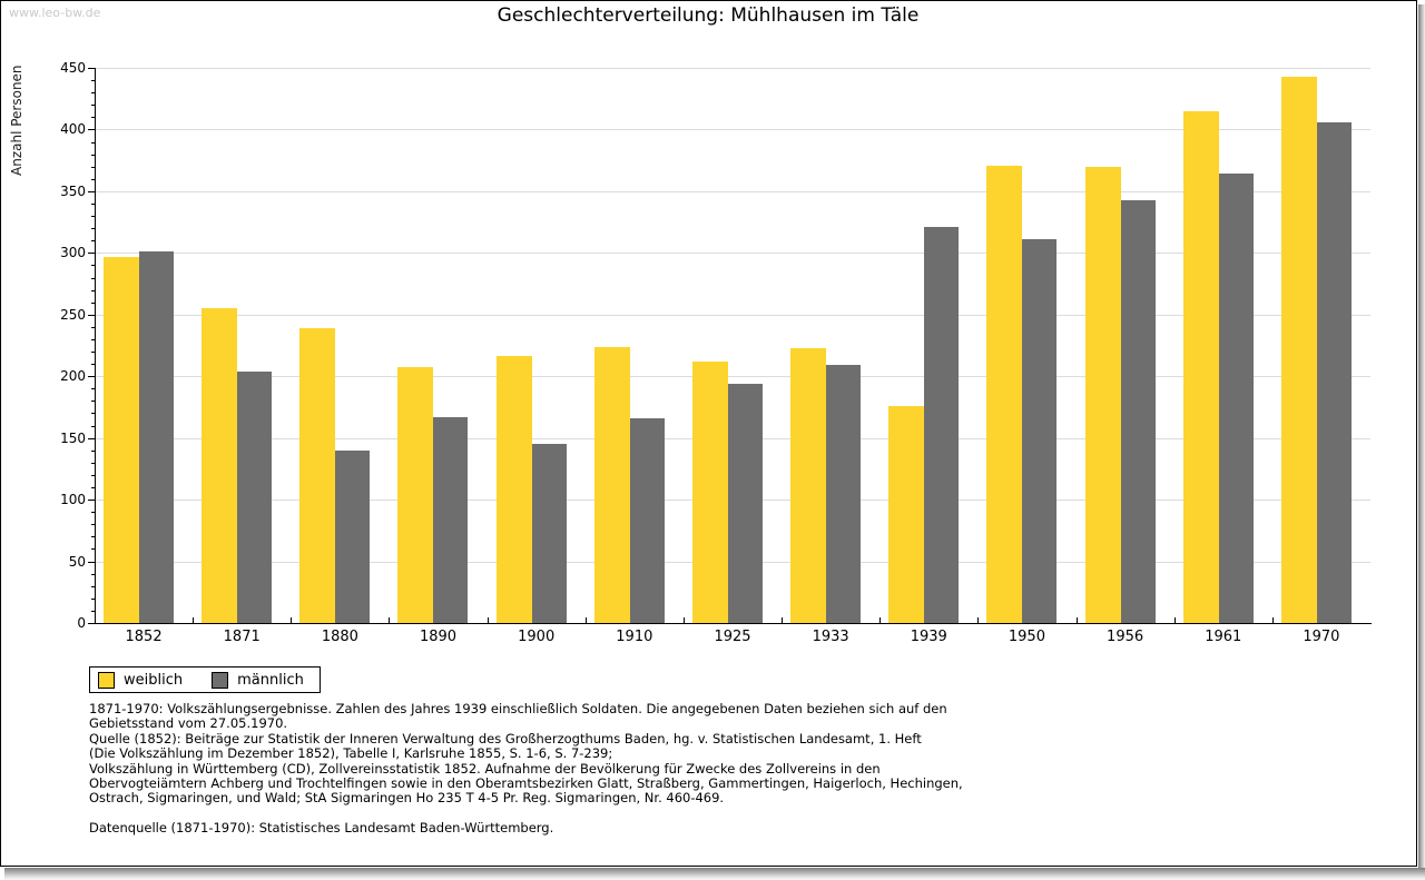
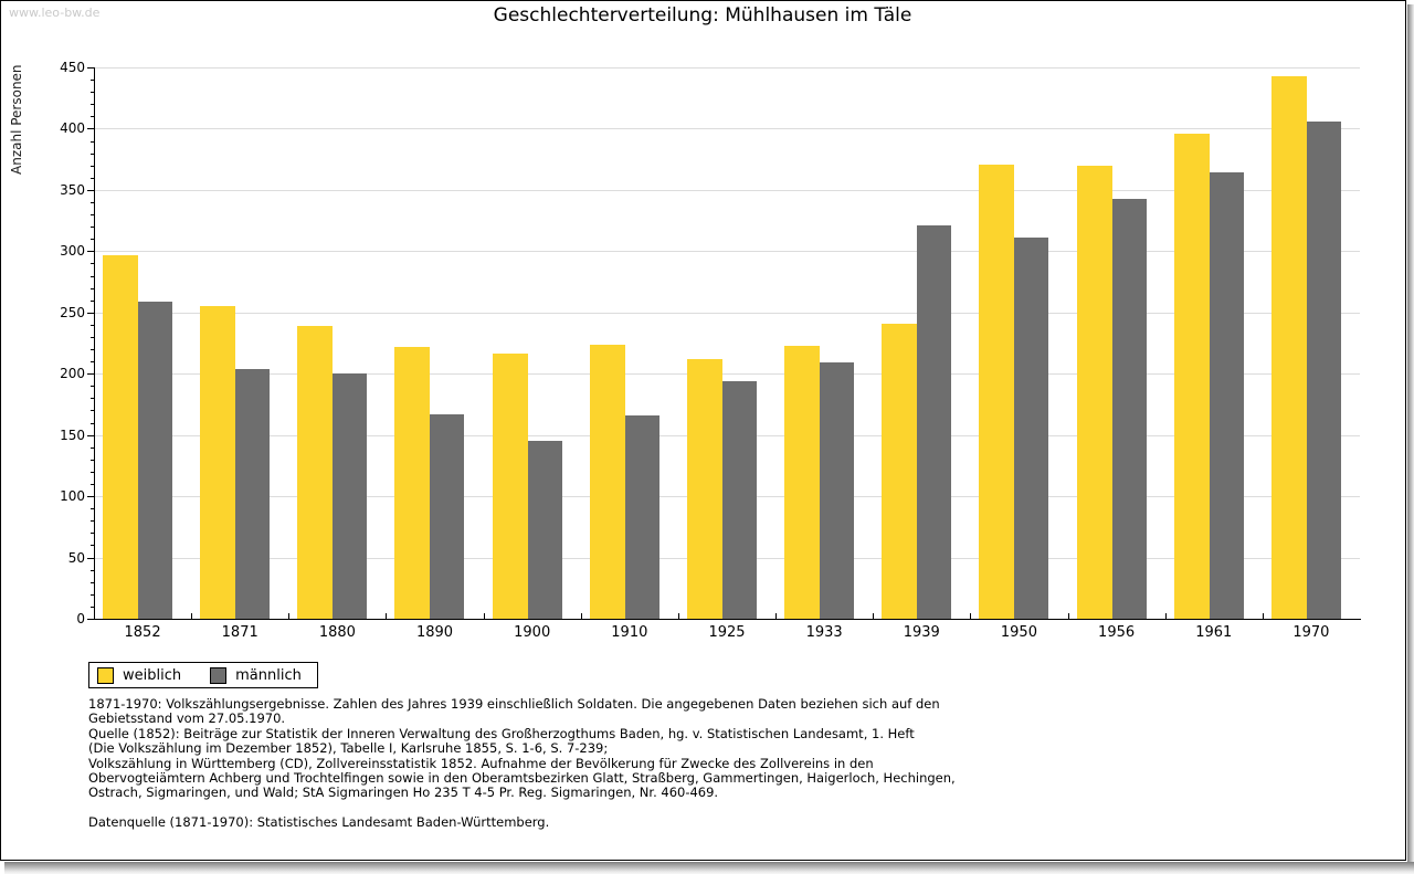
männlich/1852: 301 -> 259
männlich/1880: 140 -> 200
weiblich/1890: 207 -> 222
weiblich/1939: 176 -> 241
weiblich/1961: 415 -> 396
